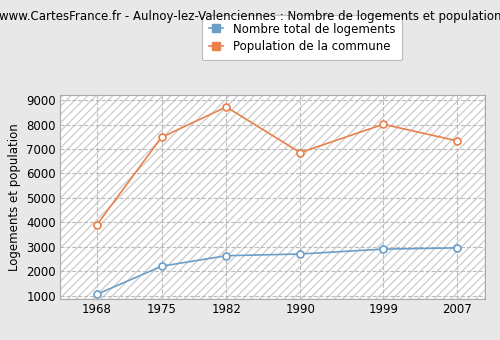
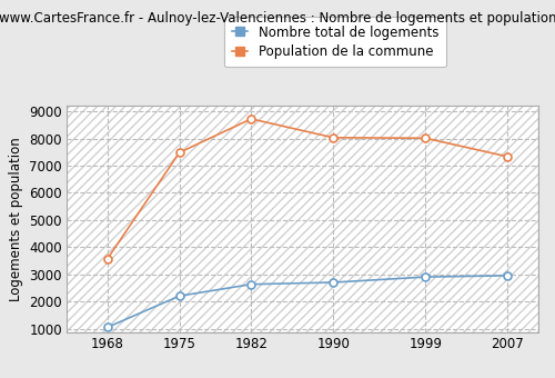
Population de la commune/1968: 3900 -> 3580
Population de la commune/1990: 6850 -> 8030
